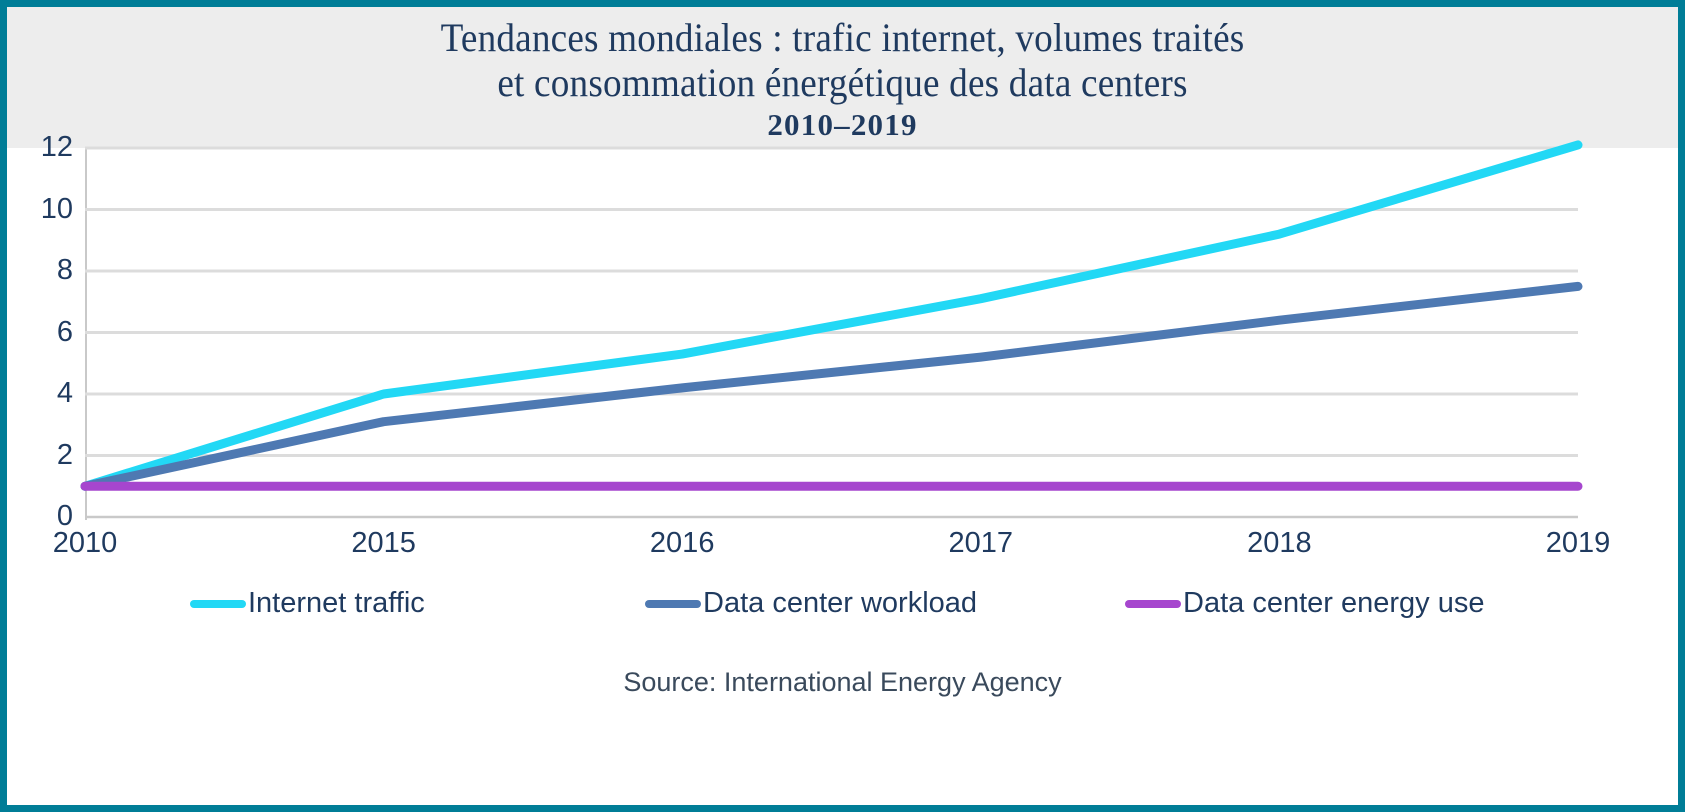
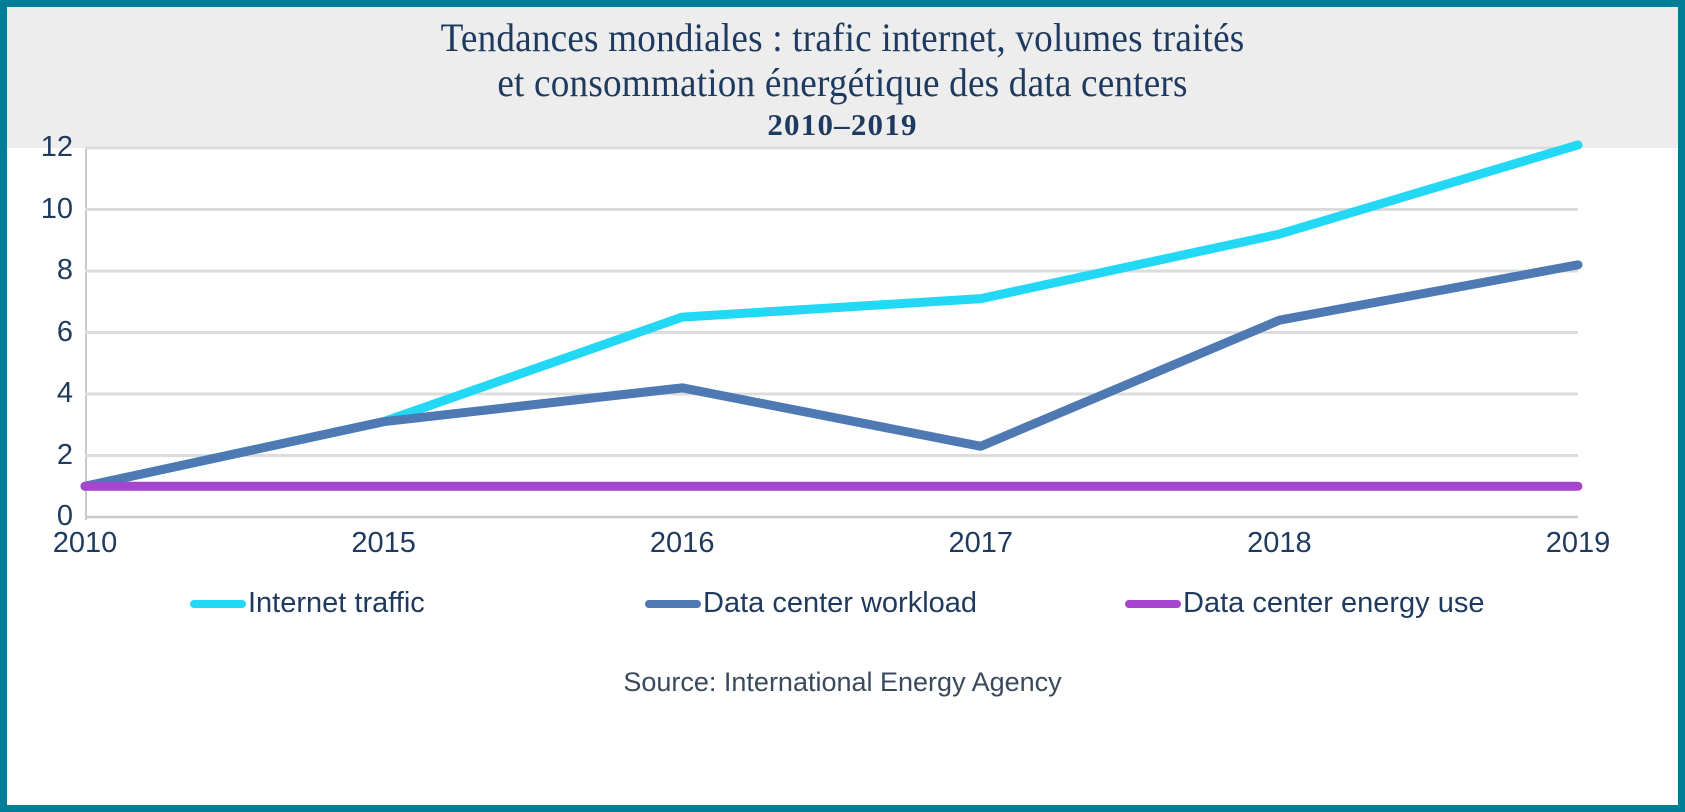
Internet traffic/2015: 4.0 -> 3.1
Internet traffic/2016: 5.3 -> 6.5
Data center workload/2017: 5.2 -> 2.3
Data center workload/2019: 7.5 -> 8.2
